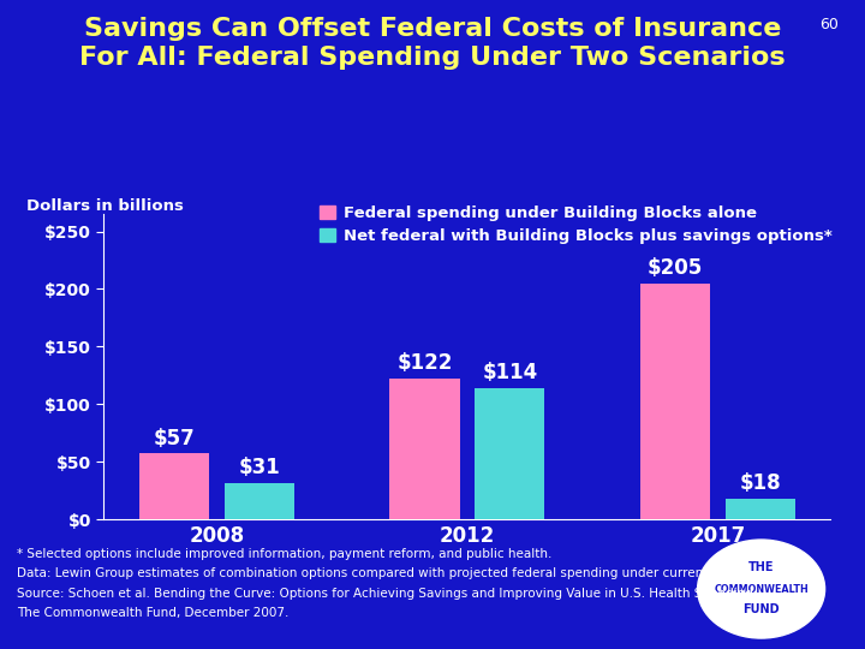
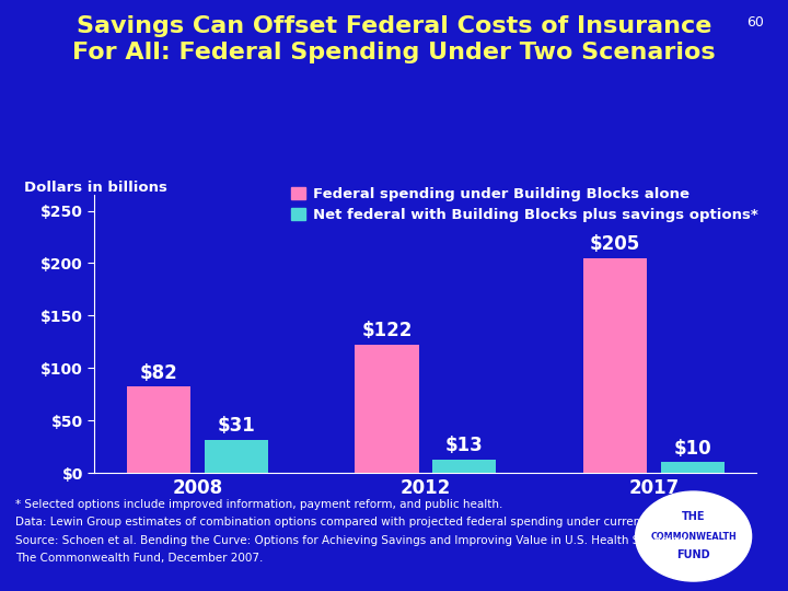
Federal spending under Building Blocks alone/2008: $57 -> $82
Net federal with Building Blocks plus savings options*/2012: $114 -> $13
Net federal with Building Blocks plus savings options*/2017: $18 -> $10
